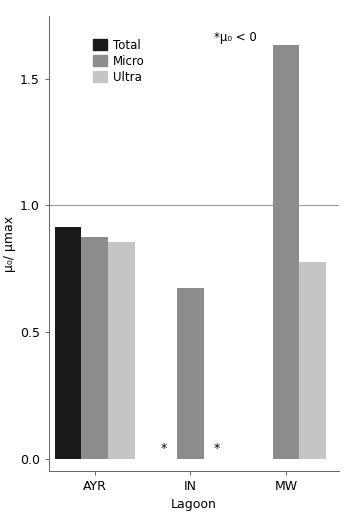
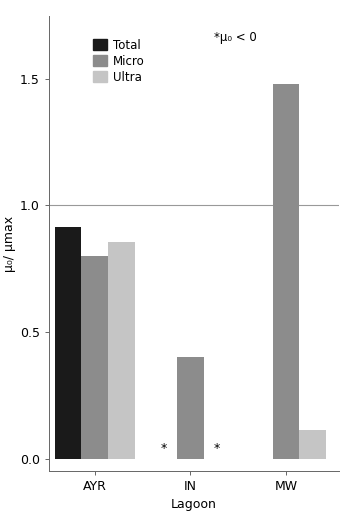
Micro/AYR: 0.875 -> 0.800
Micro/IN: 0.675 -> 0.400
Micro/MW: 1.635 -> 1.480
Ultra/MW: 0.775 -> 0.115
